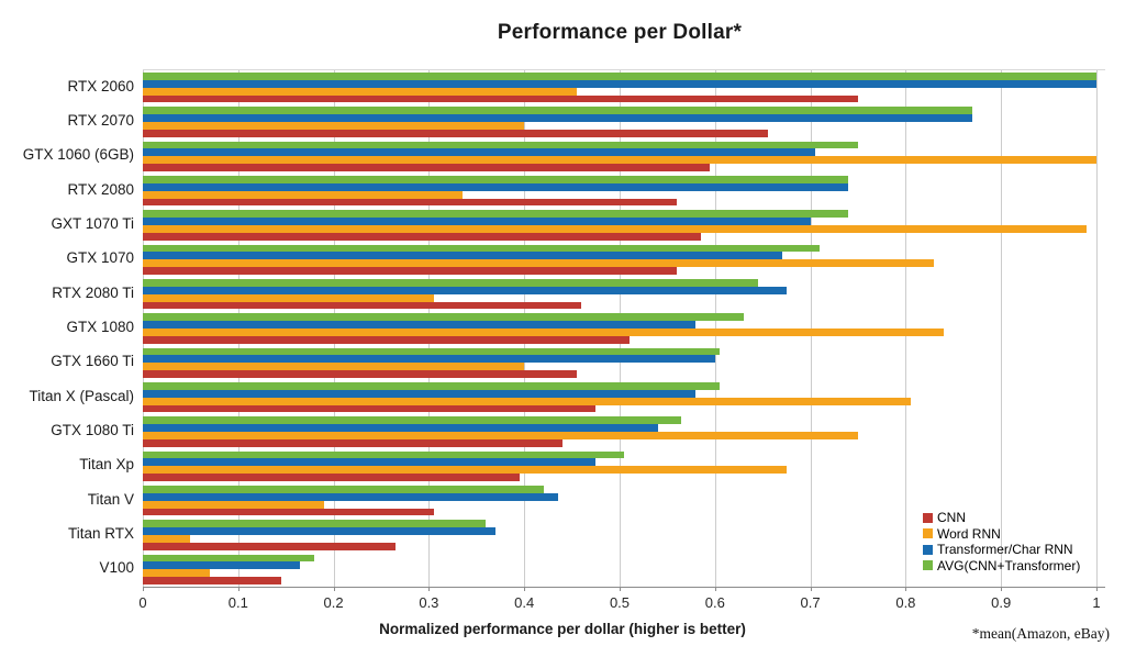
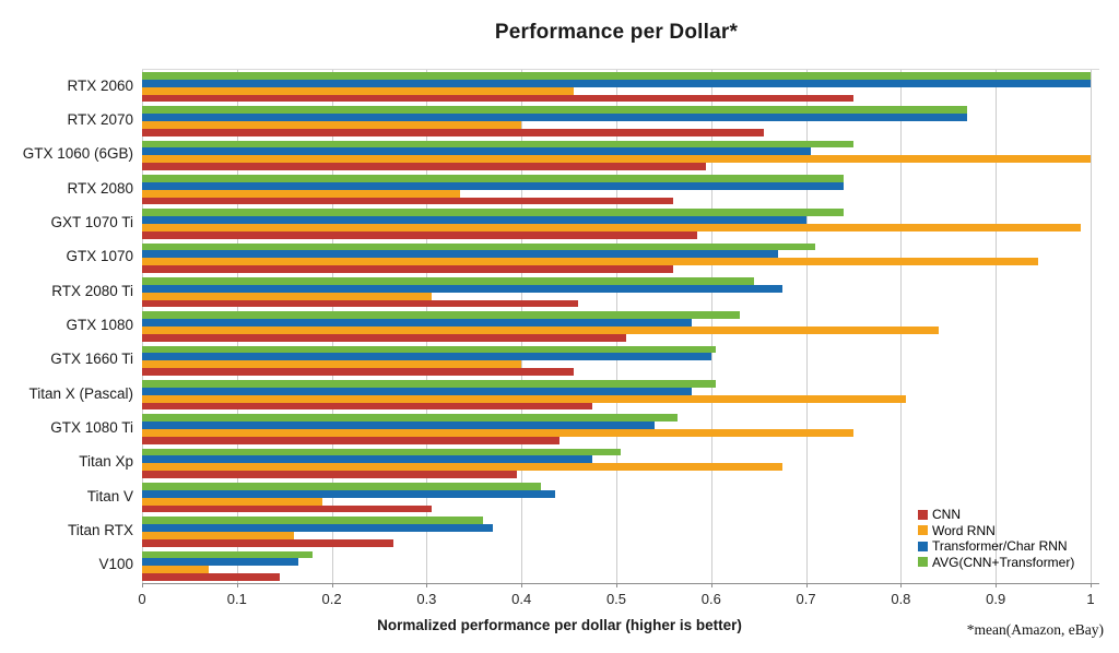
Word RNN/GTX 1070: 0.83 -> 0.94
Word RNN/Titan RTX: 0.05 -> 0.16
